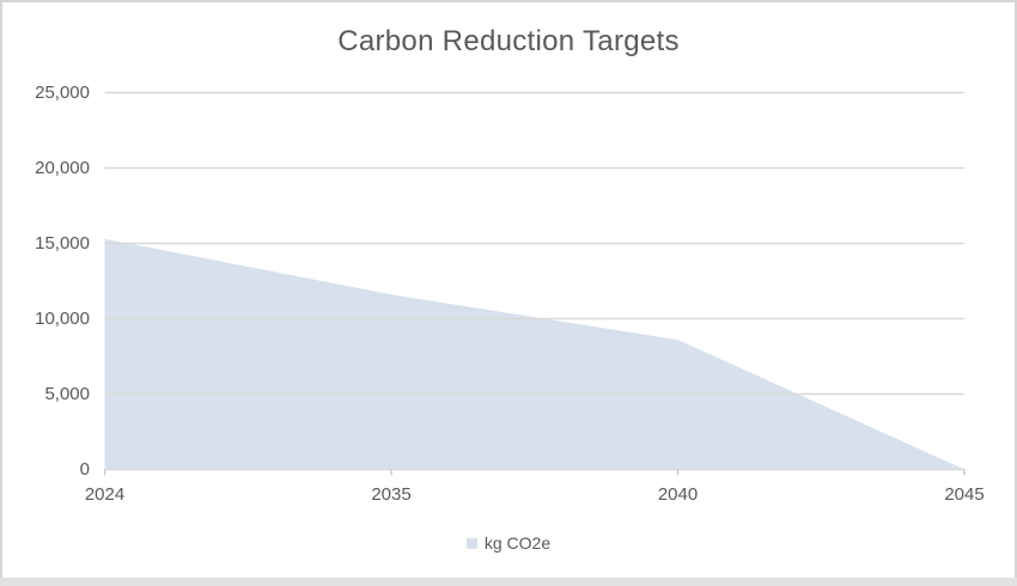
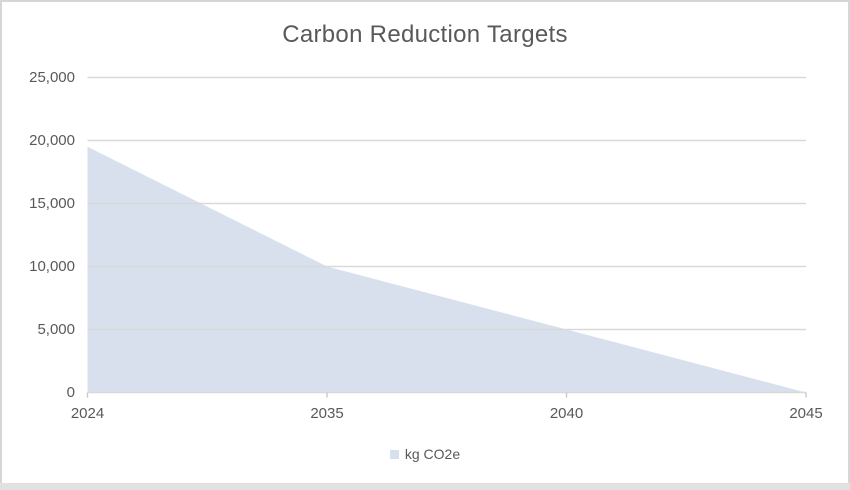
2024: 15300 -> 19500
2035: 11600 -> 10000
2040: 8600 -> 5000
